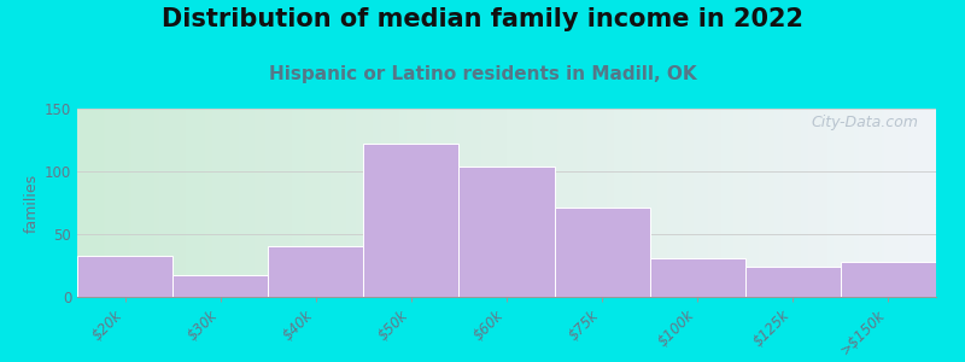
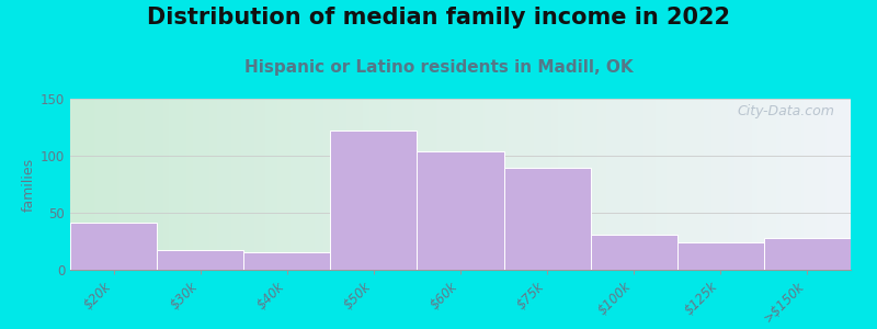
$20k: 33 -> 41
$40k: 40 -> 15
$75k: 71 -> 89
